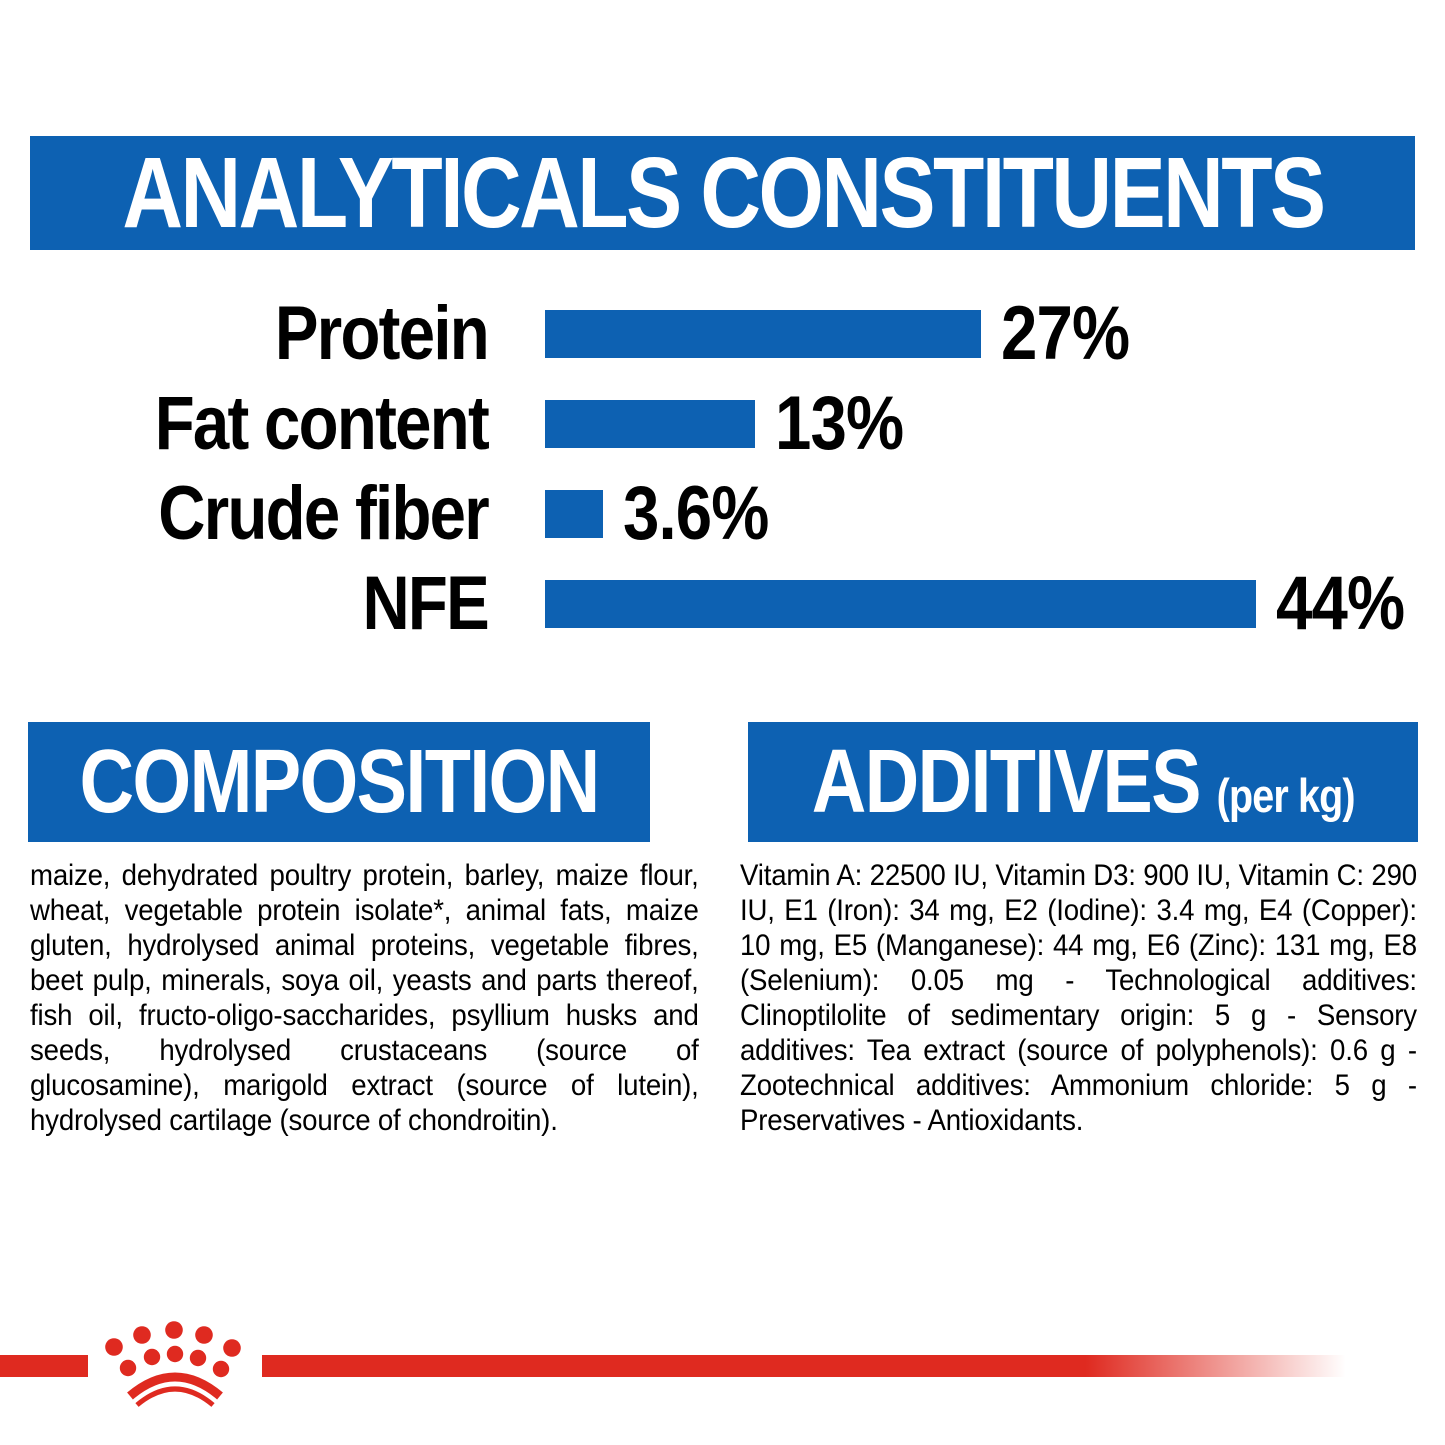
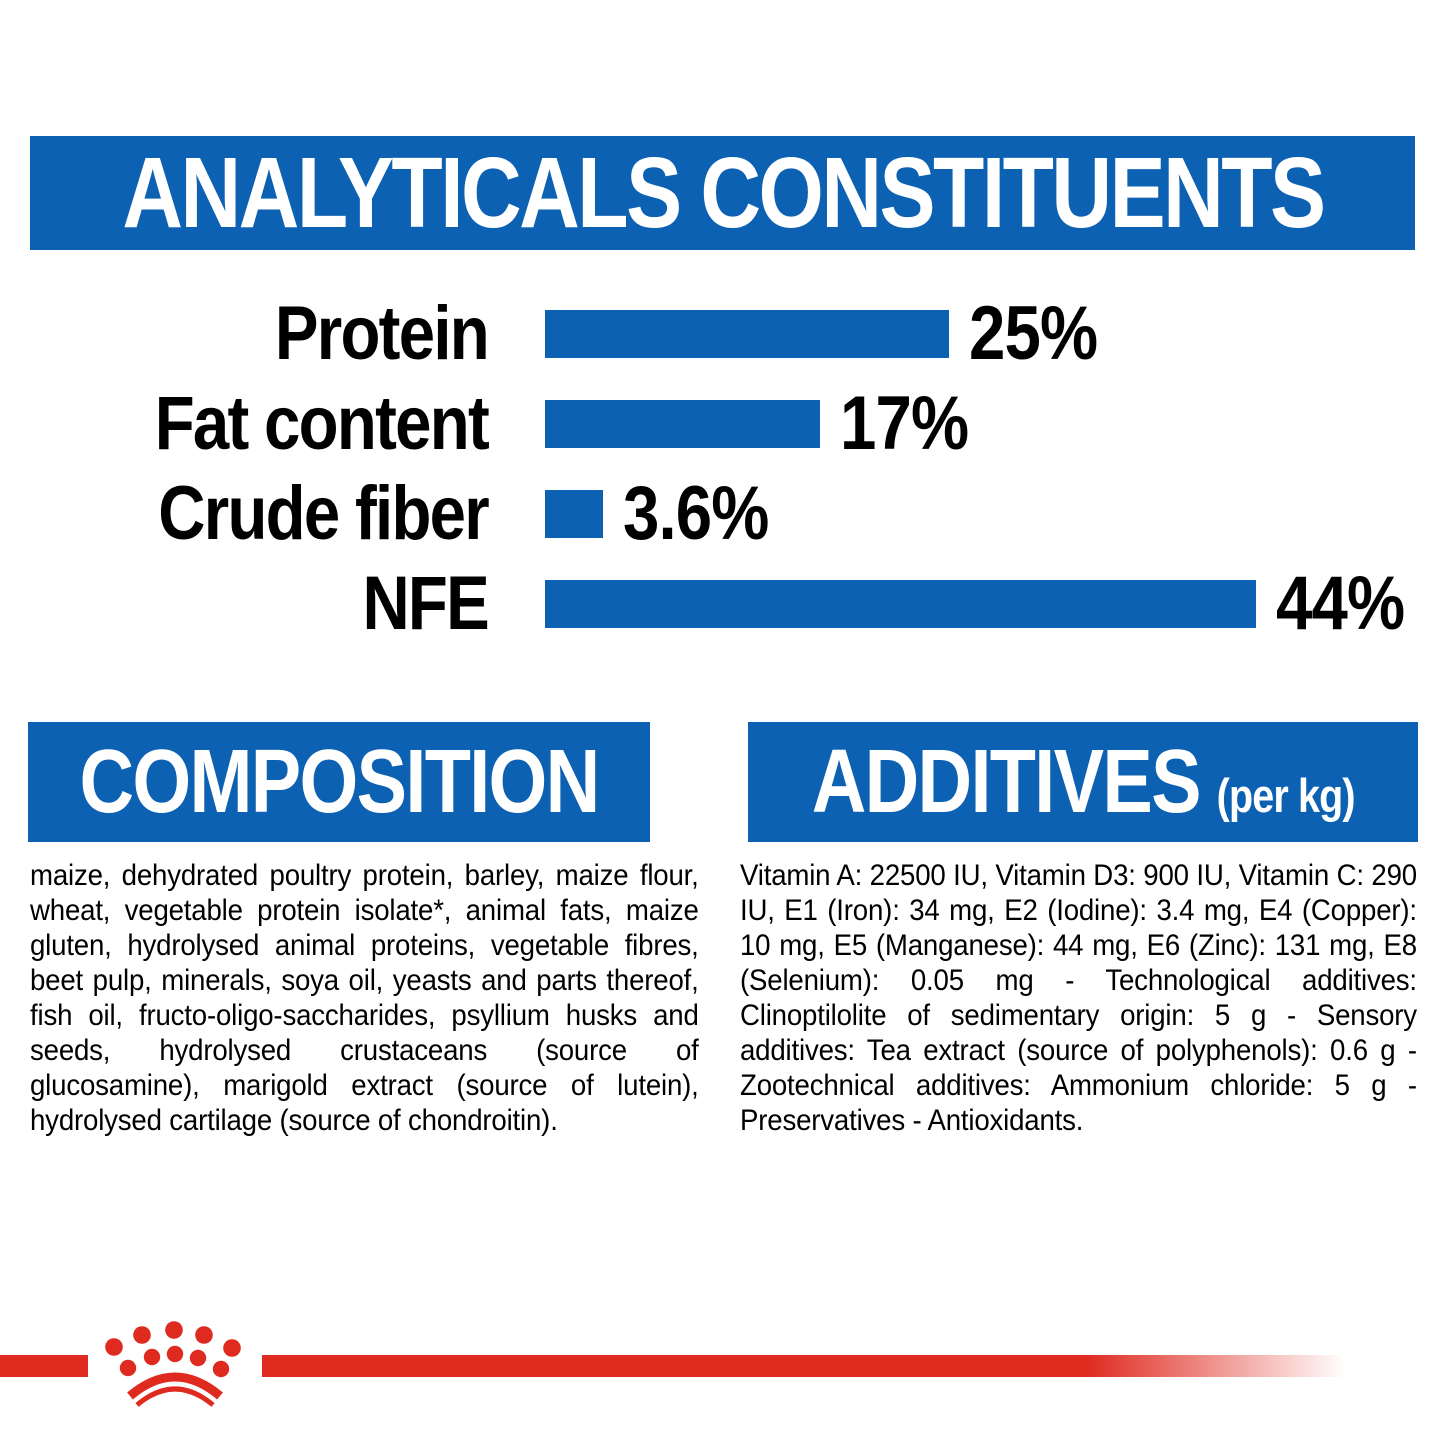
Protein: 27% -> 25%
Fat content: 13% -> 17%
